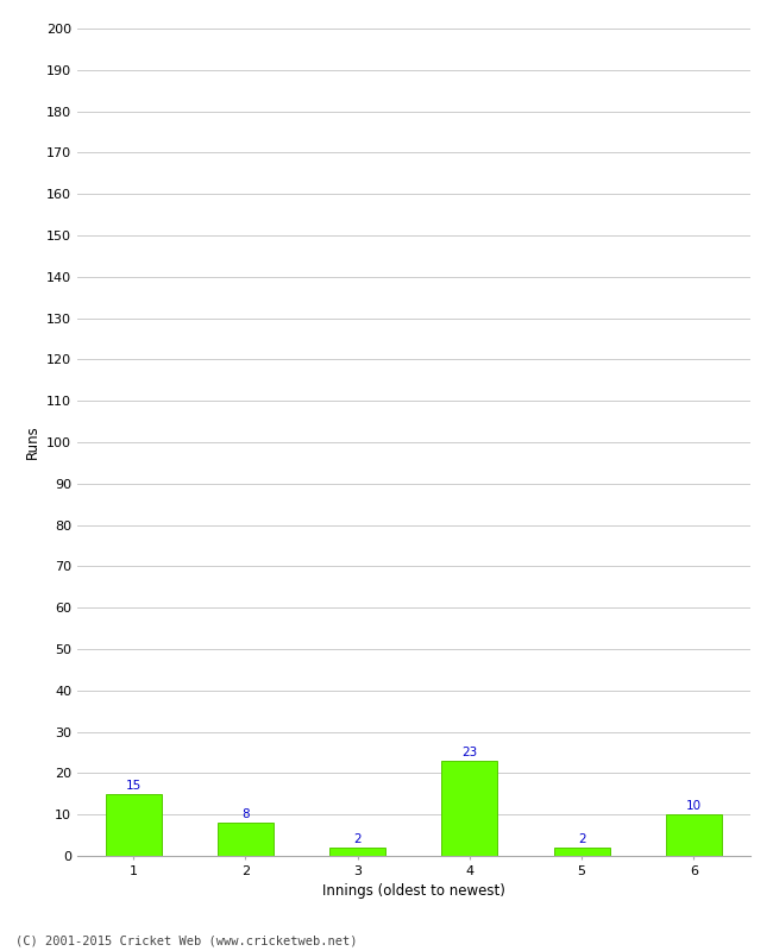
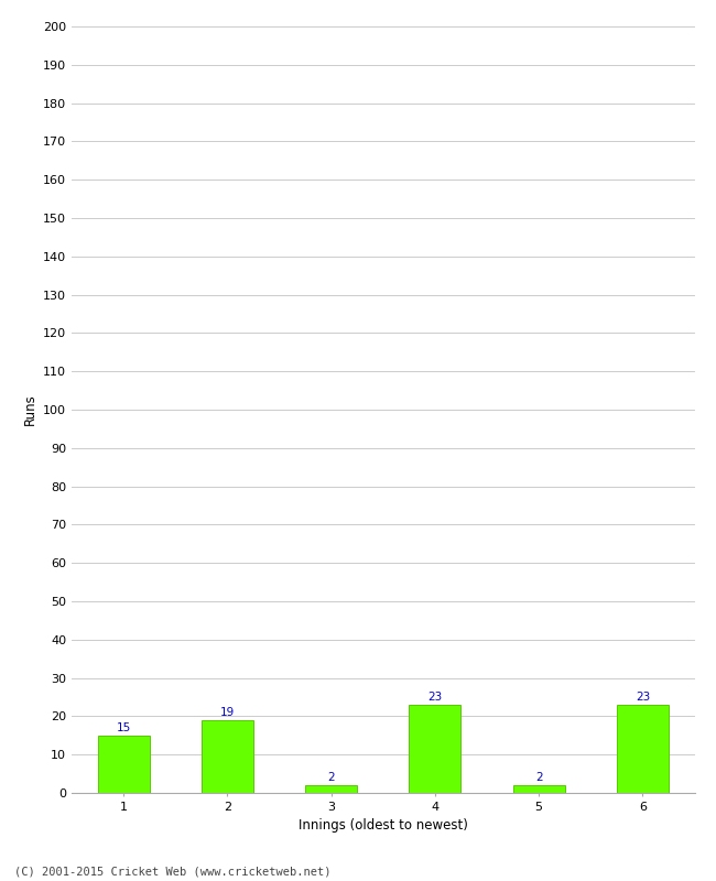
2: 8 -> 19
6: 10 -> 23
